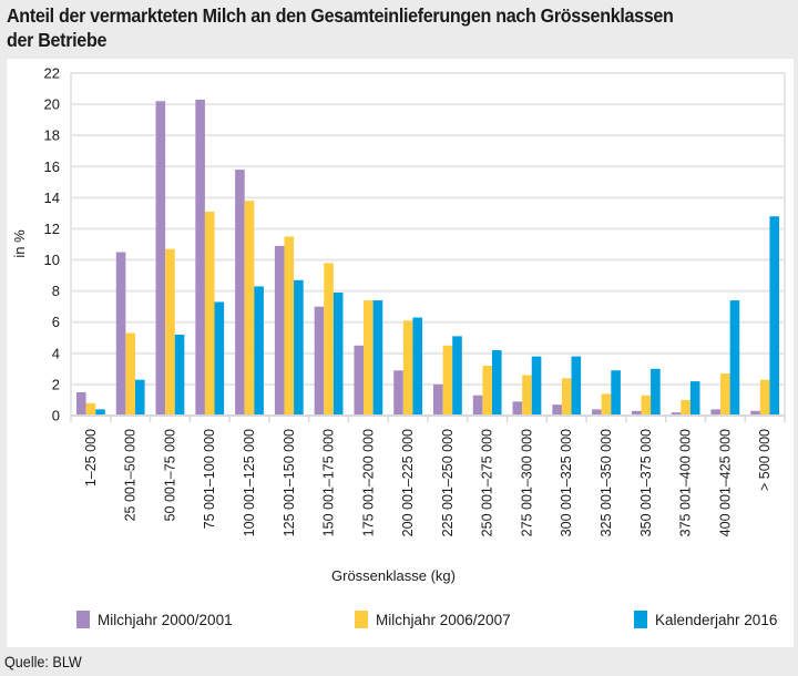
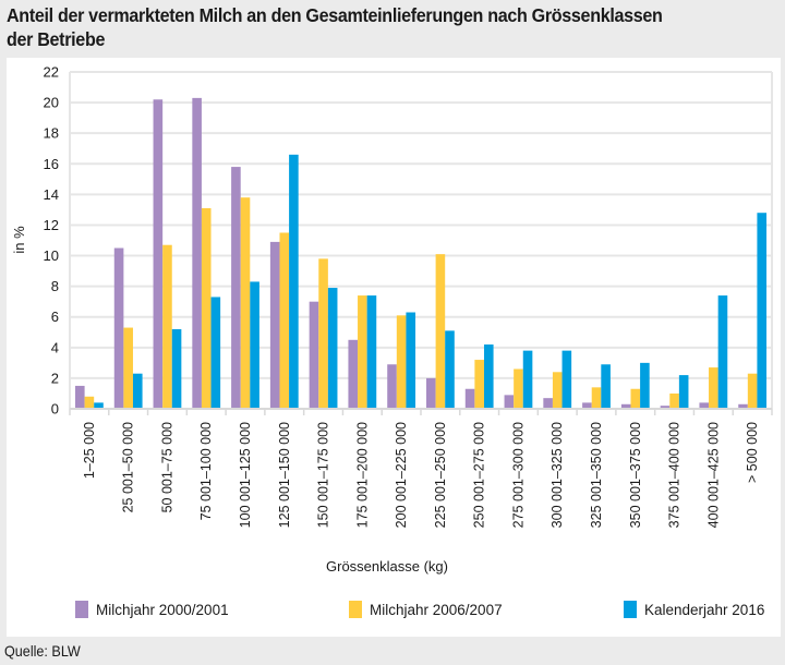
Kalenderjahr 2016/125 001–150 000: 8.7 -> 16.6
Milchjahr 2006/2007/225 001–250 000: 4.5 -> 10.1
